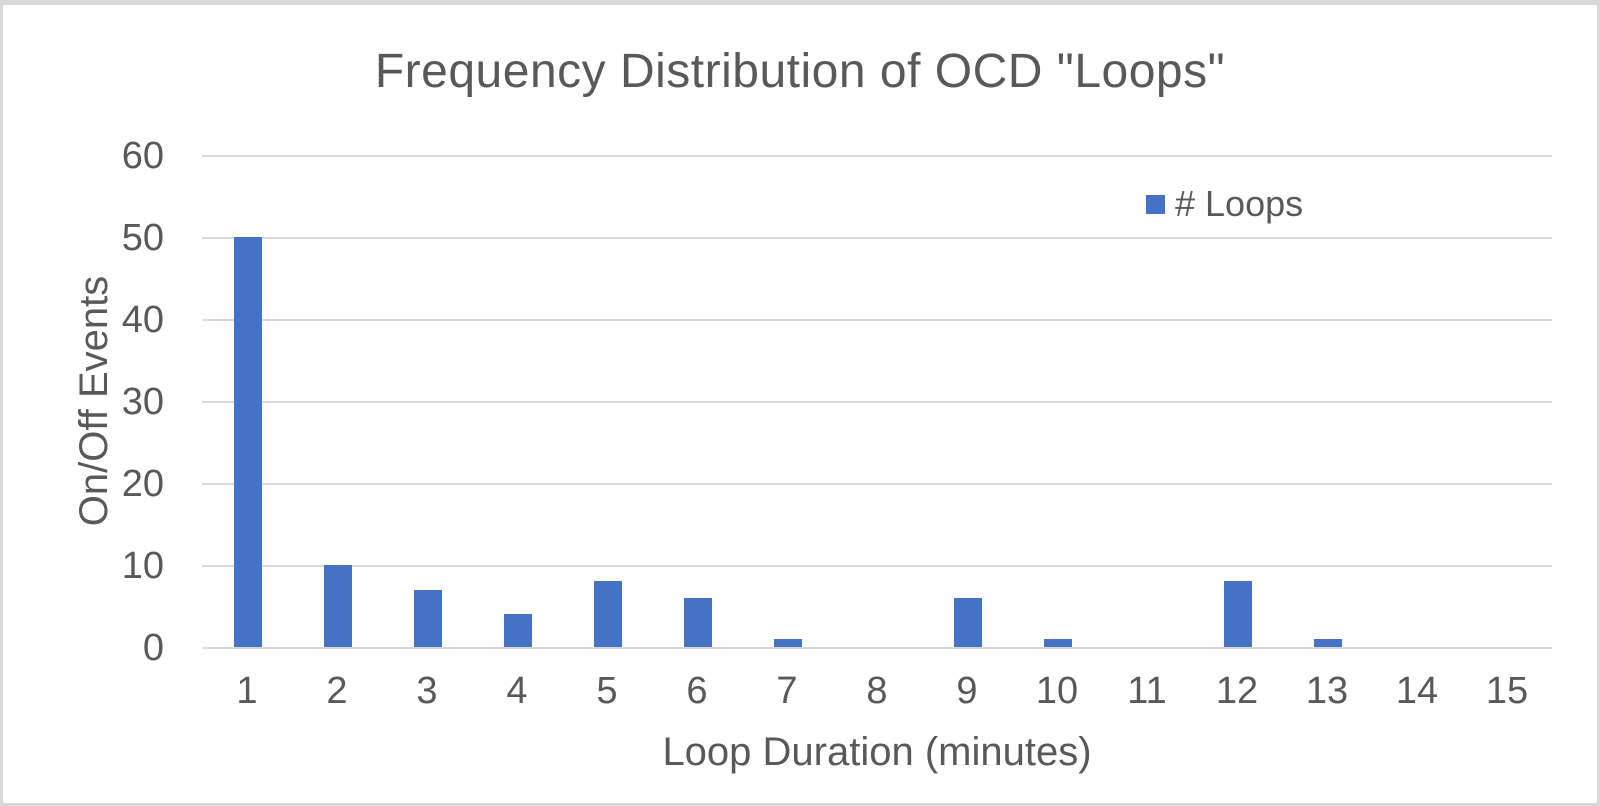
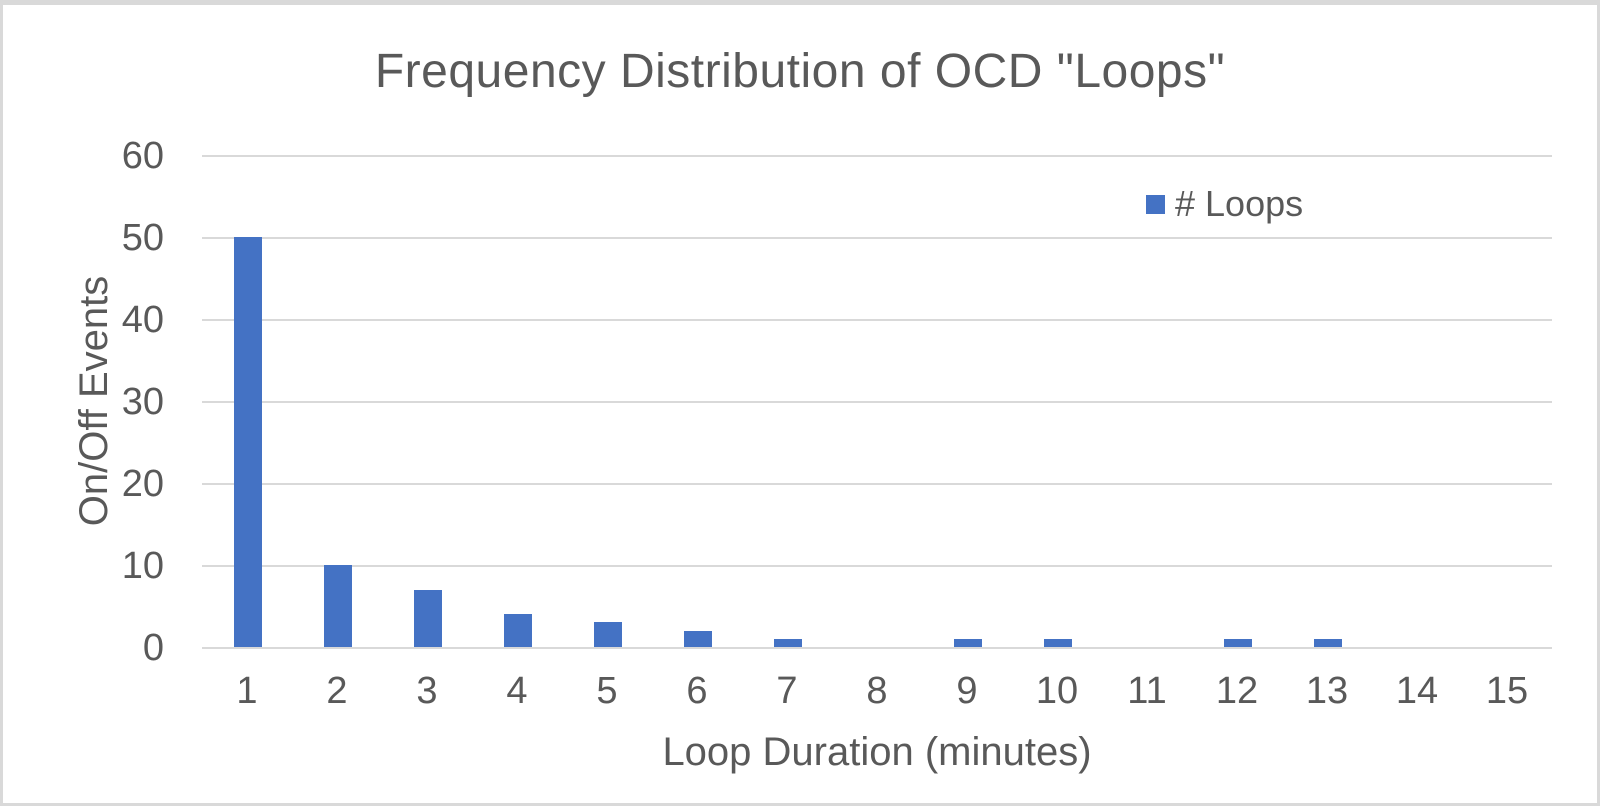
5: 8 -> 3
6: 6 -> 2
9: 6 -> 1
12: 8 -> 1
